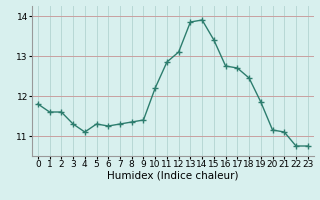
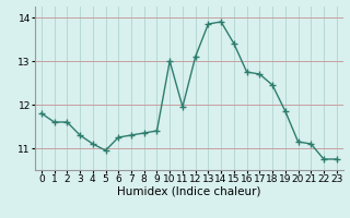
5: 11.30 -> 10.95
10: 12.20 -> 13.00
11: 12.85 -> 11.95
